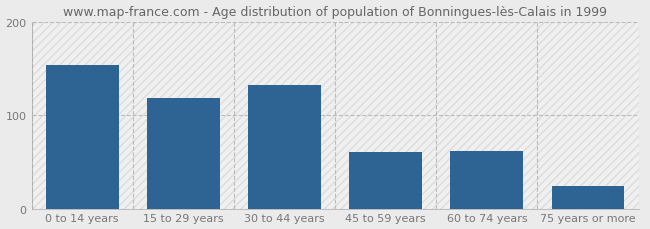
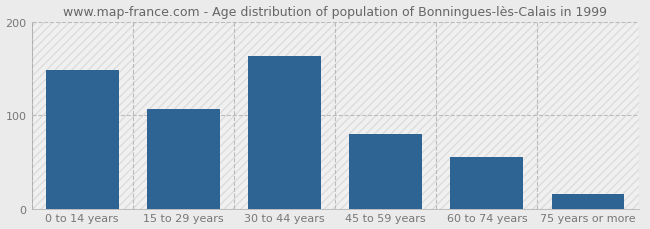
0 to 14 years: 154 -> 148
15 to 29 years: 118 -> 106
30 to 44 years: 132 -> 163
45 to 59 years: 60 -> 80
60 to 74 years: 62 -> 55
75 years or more: 24 -> 16
